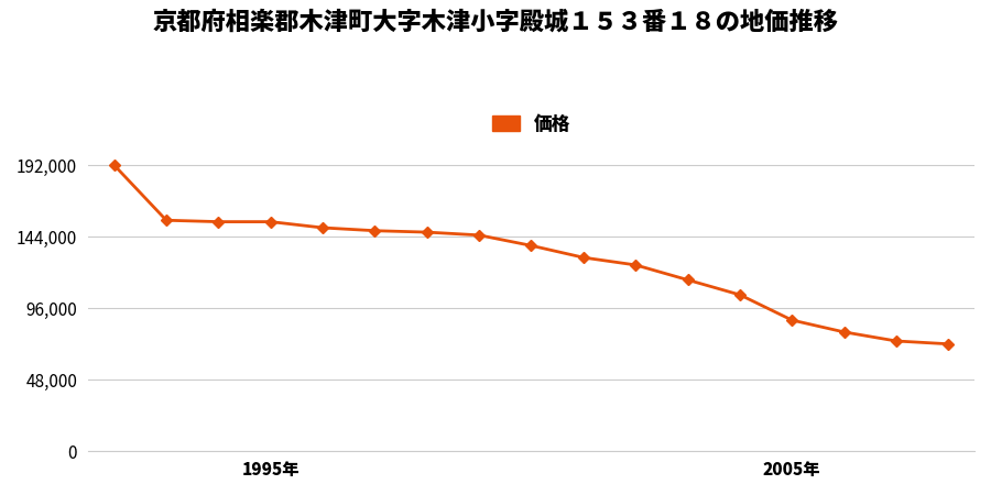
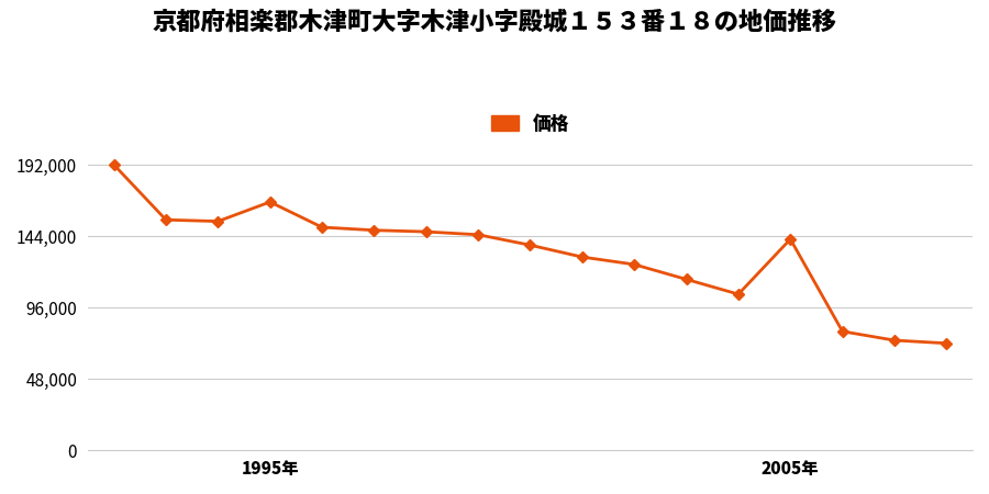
1995年: 154,000 -> 167,000
2005年: 88,000 -> 142,000
